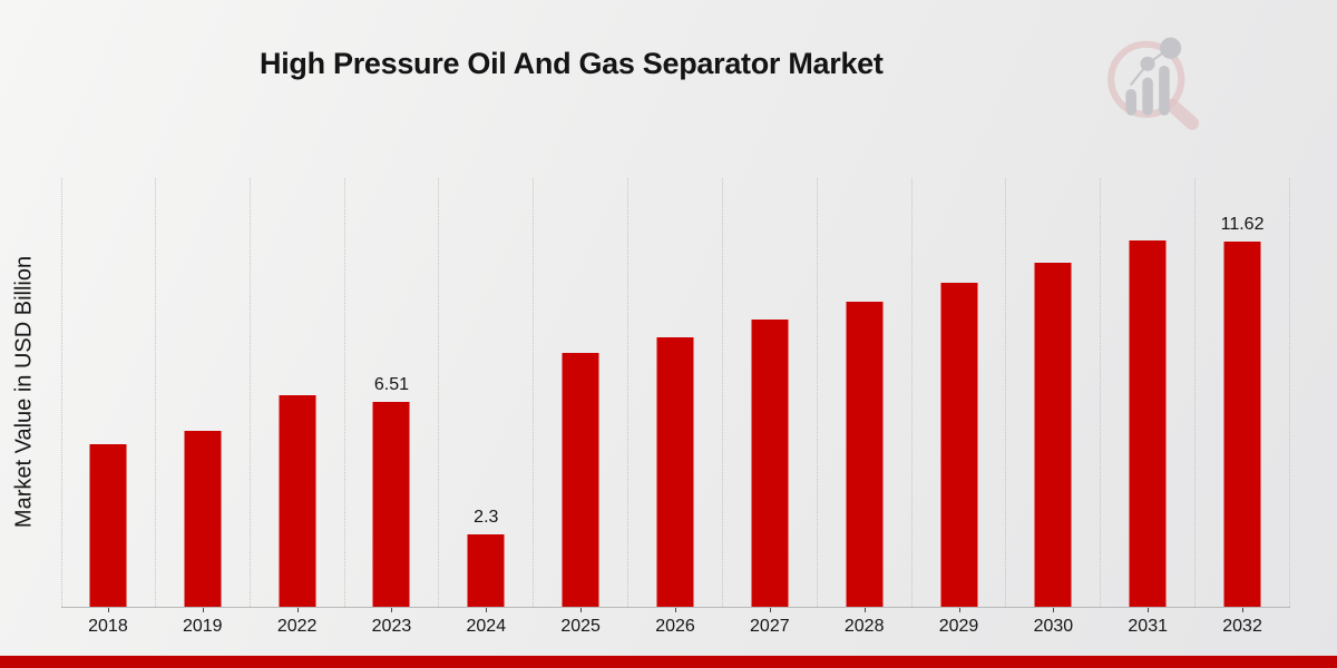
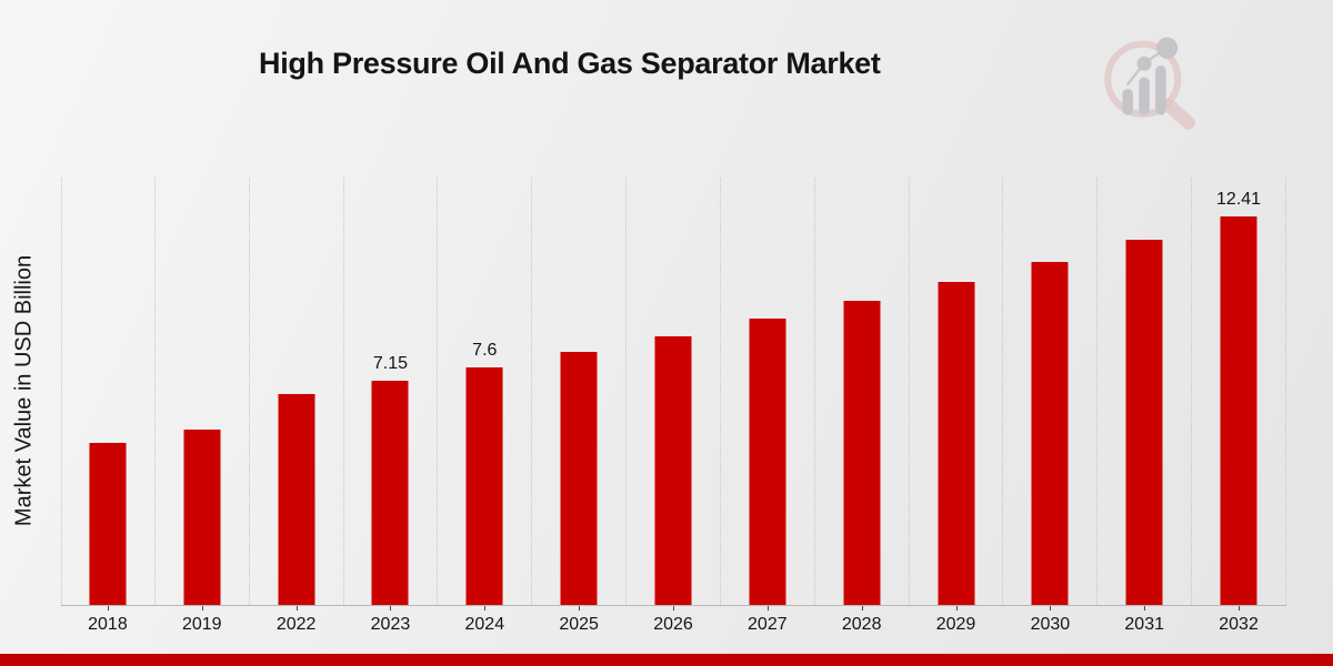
2023: 6.51 -> 7.15
2024: 2.3 -> 7.6
2032: 11.62 -> 12.41
